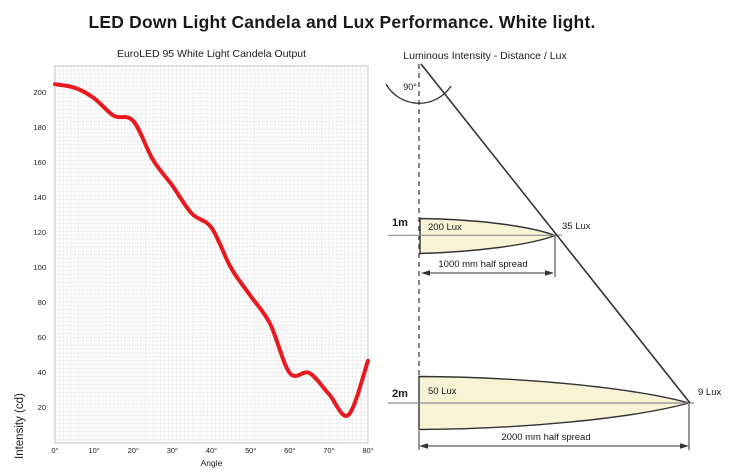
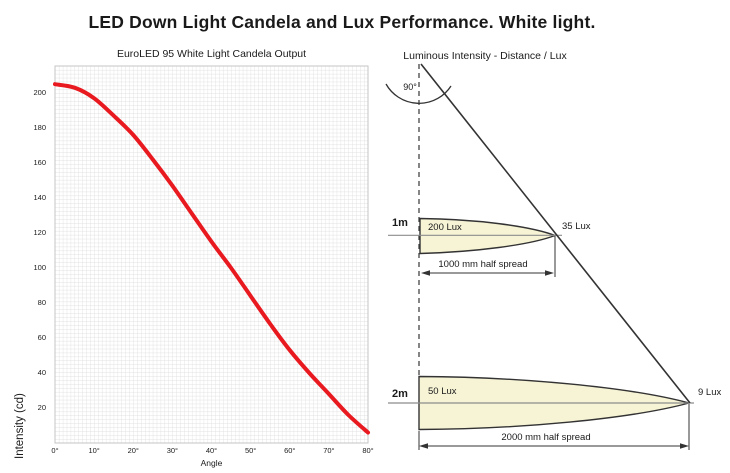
20: 184 -> 176
40: 123 -> 115
60: 40 -> 53
80: 47 -> 6
